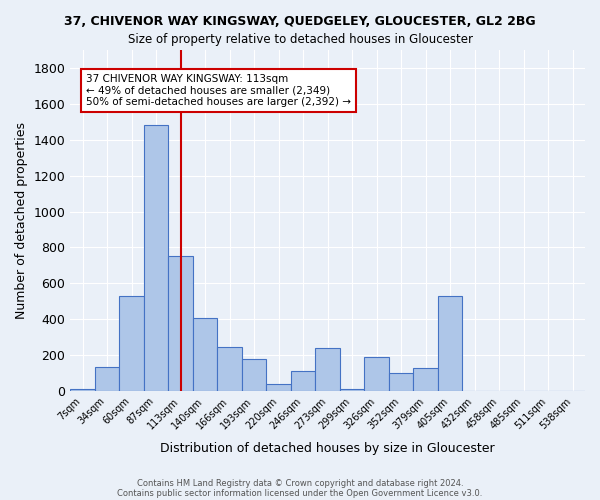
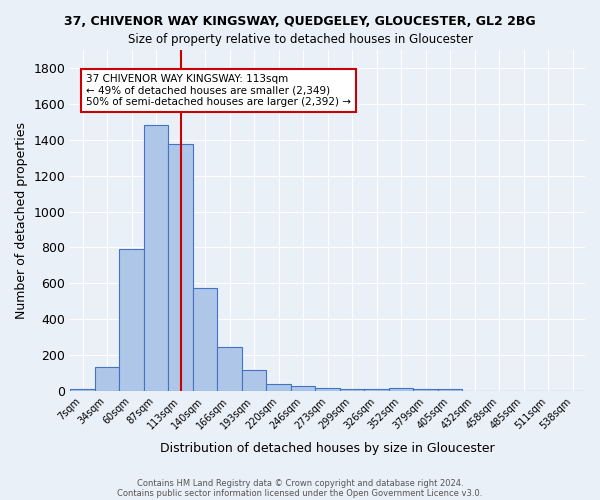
60sqm: 530 -> 790
113sqm: 750 -> 1380
140sqm: 410 -> 580
193sqm: 180 -> 120
246sqm: 110 -> 30
273sqm: 240 -> 20
326sqm: 190 -> 10
352sqm: 100 -> 20
379sqm: 130 -> 10
405sqm: 530 -> 10
